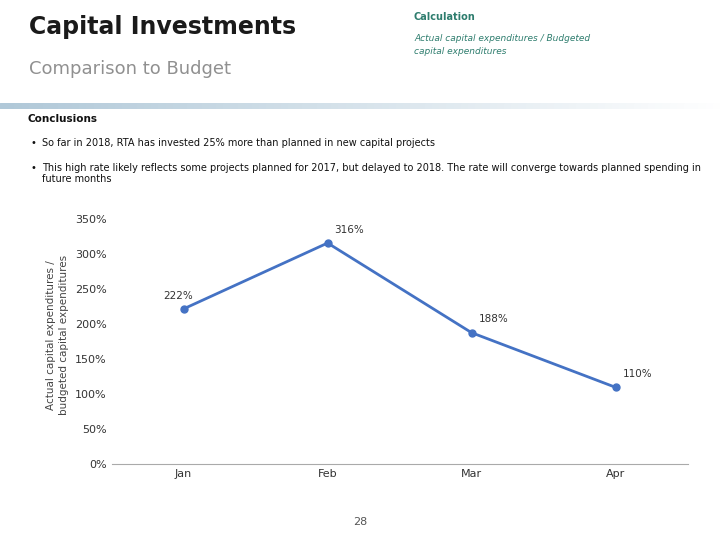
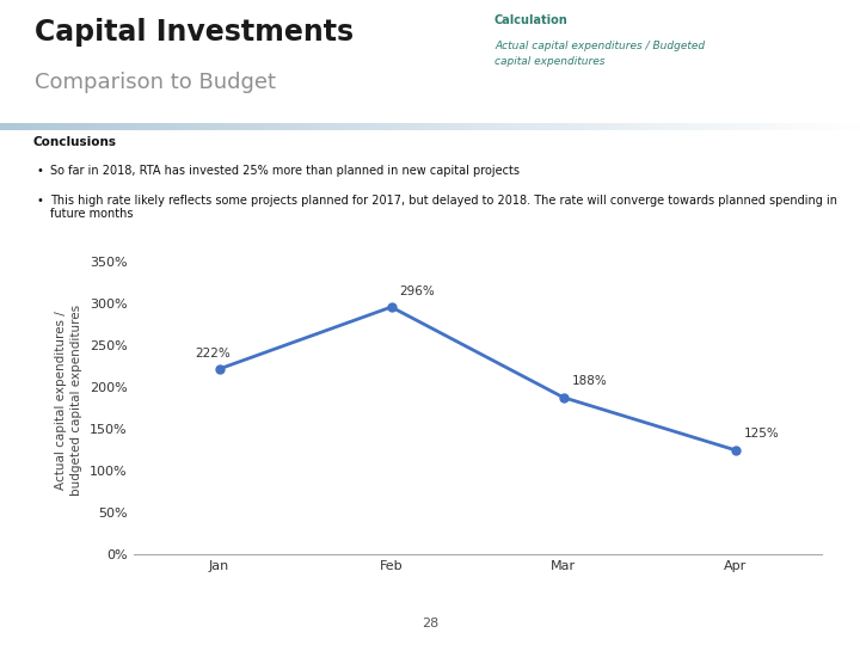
Feb: 316% -> 296%
Apr: 110% -> 125%
